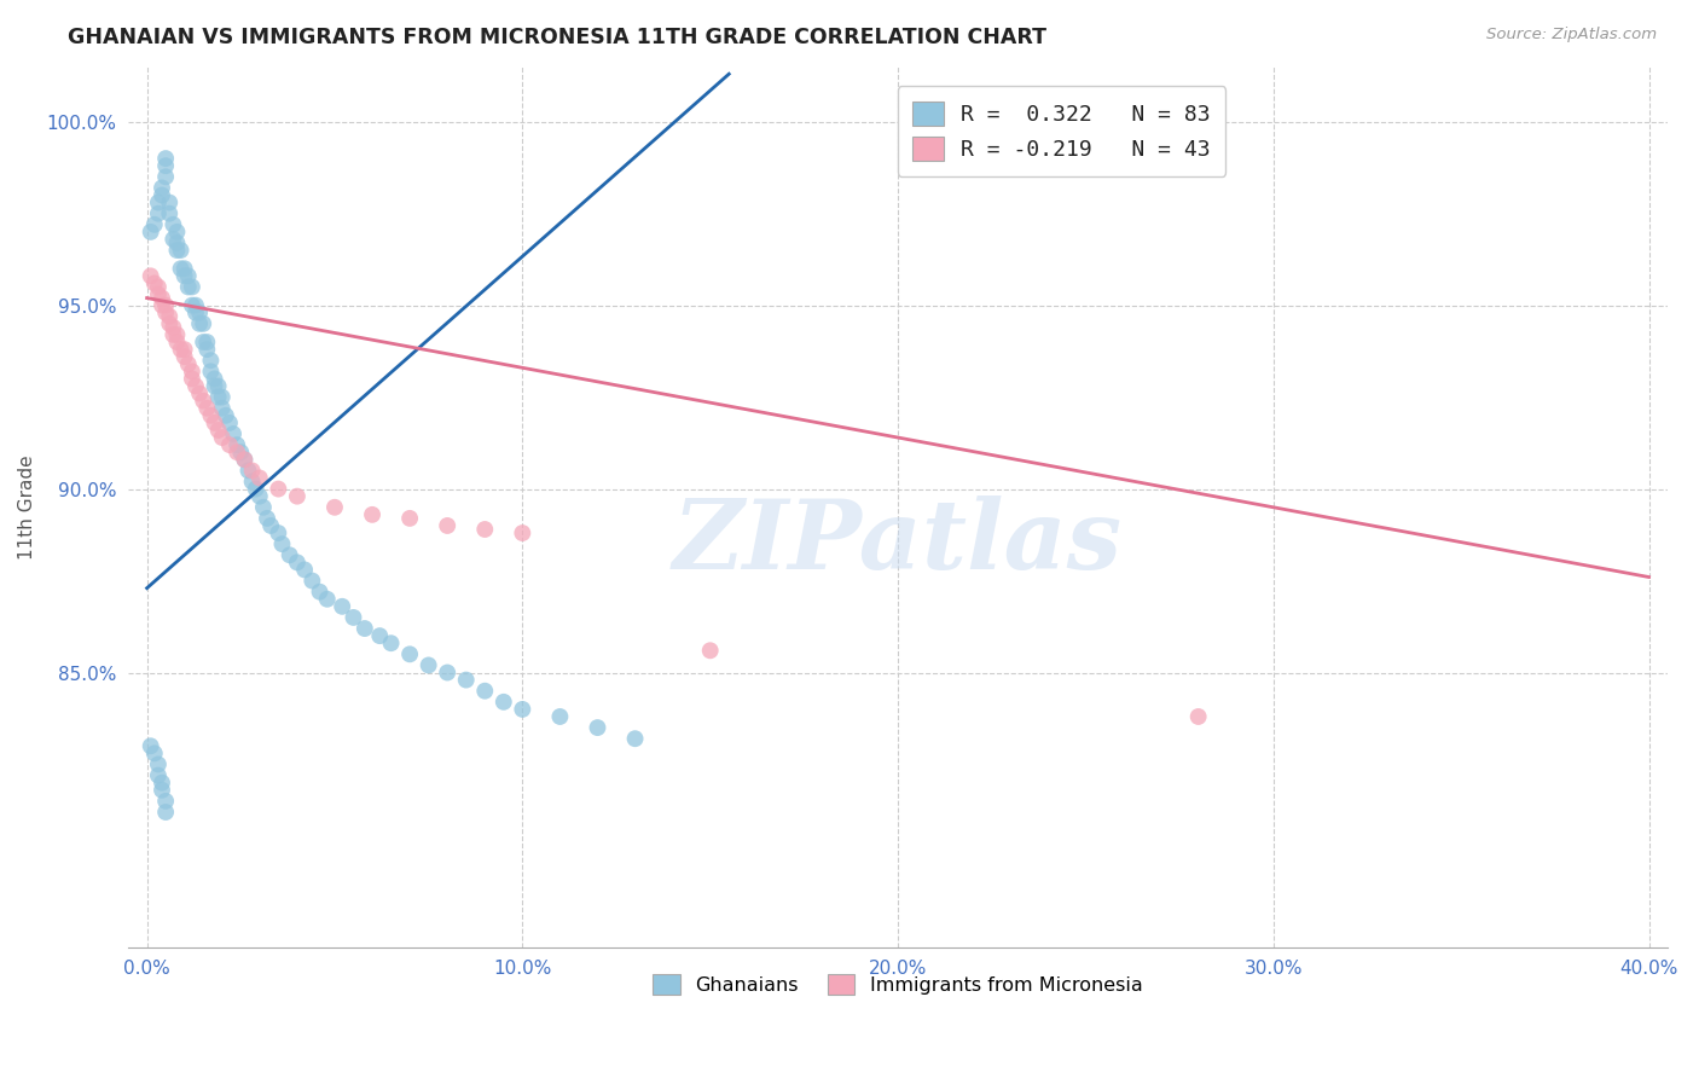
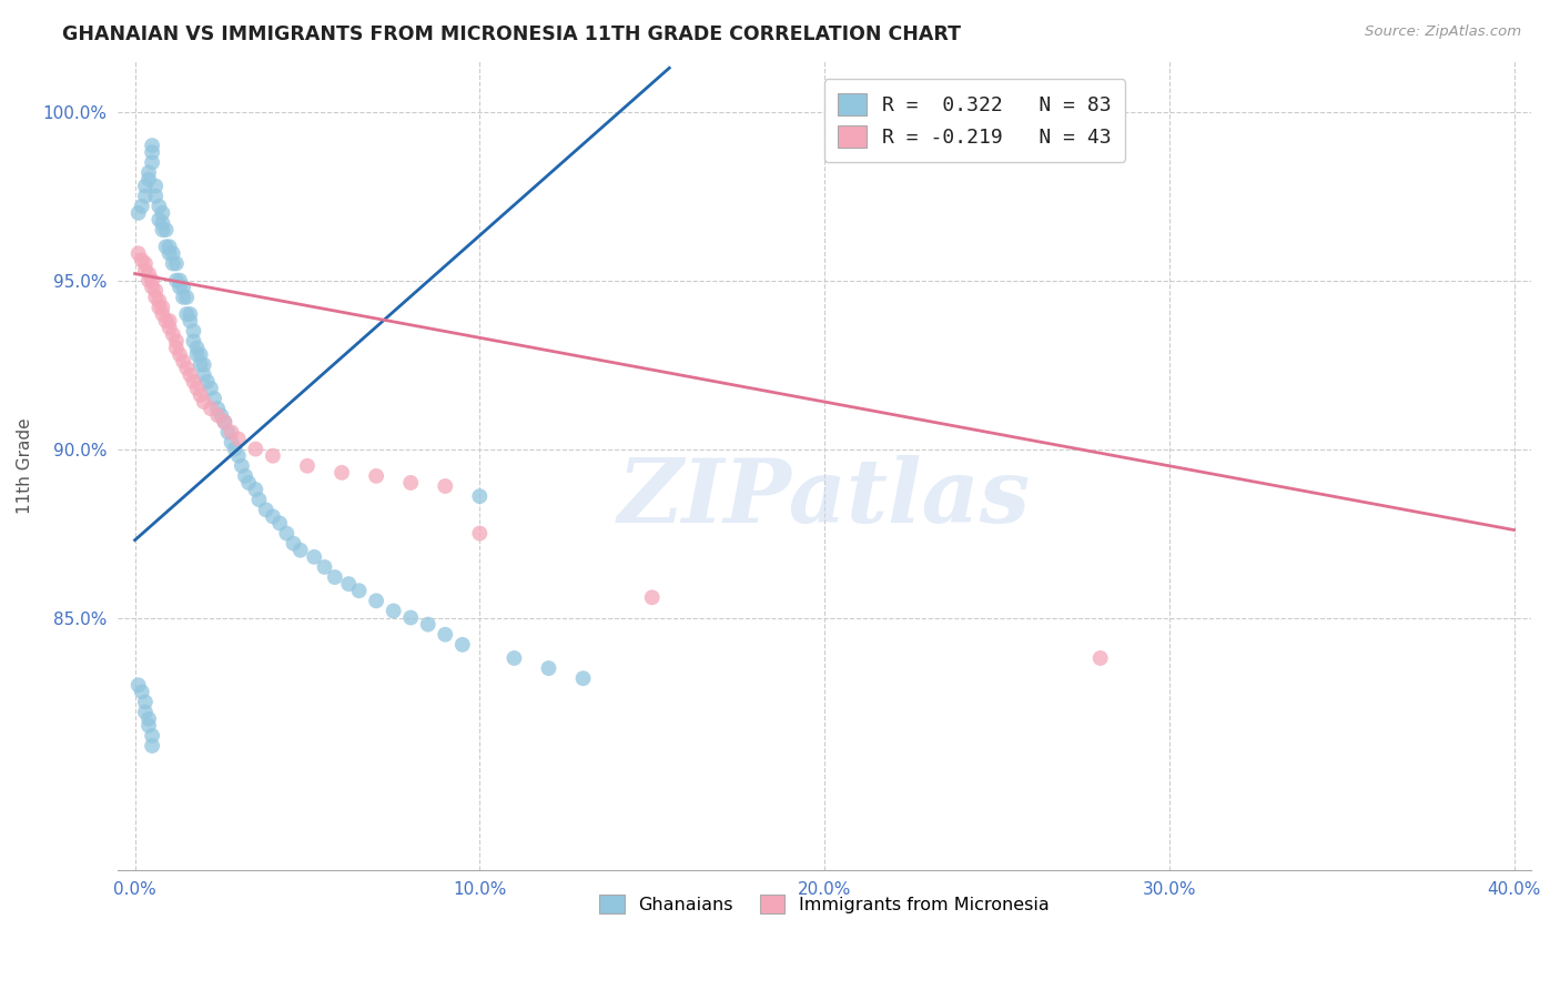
Ghanaians/10.0%: 84.0% -> 88.6%
Immigrants from Micronesia/10.0%: 88.8% -> 87.5%
